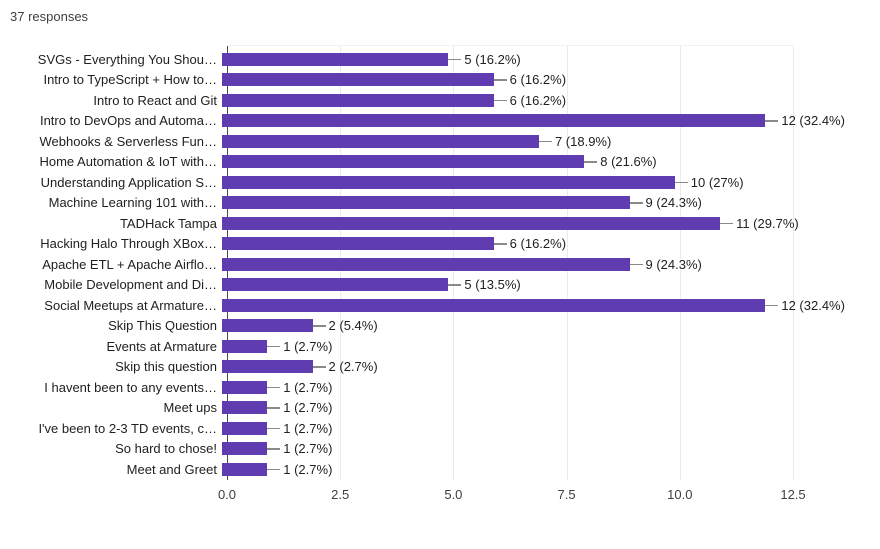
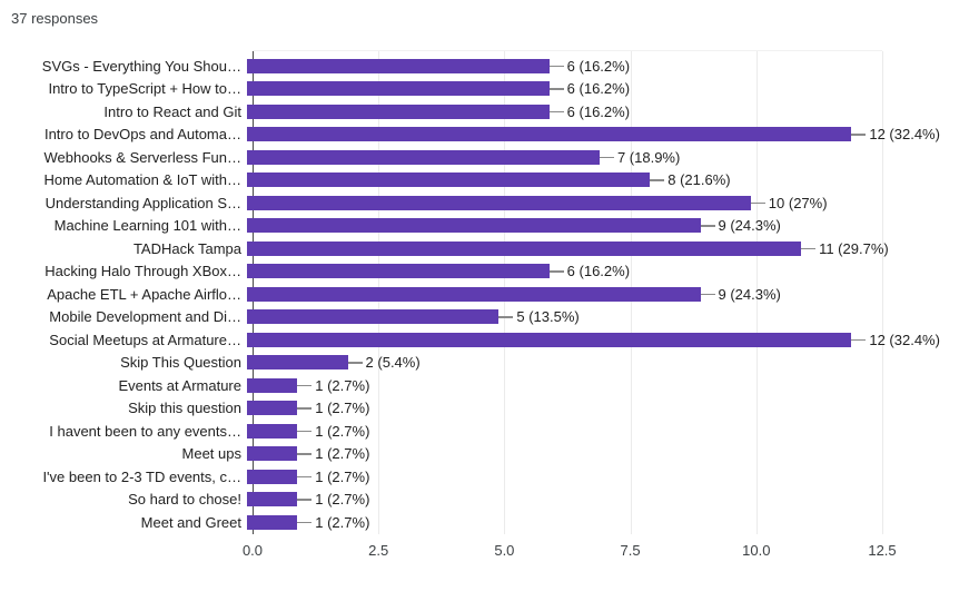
SVGs - Everything You Shou…: 5 -> 6
Skip this question: 2 -> 1
